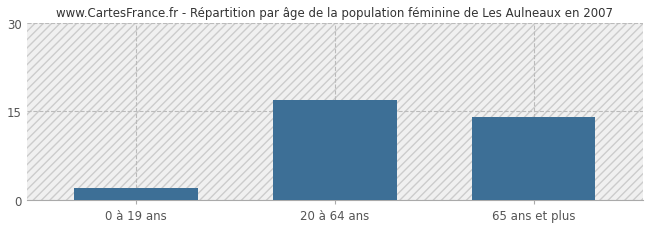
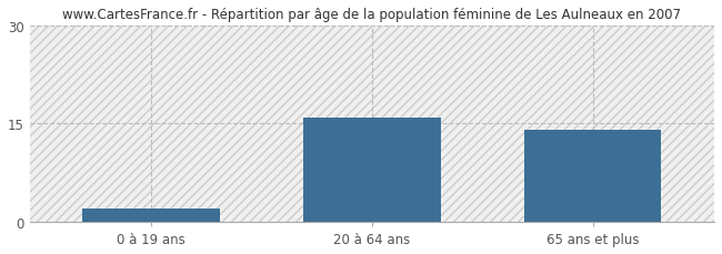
20 à 64 ans: 17 -> 16
